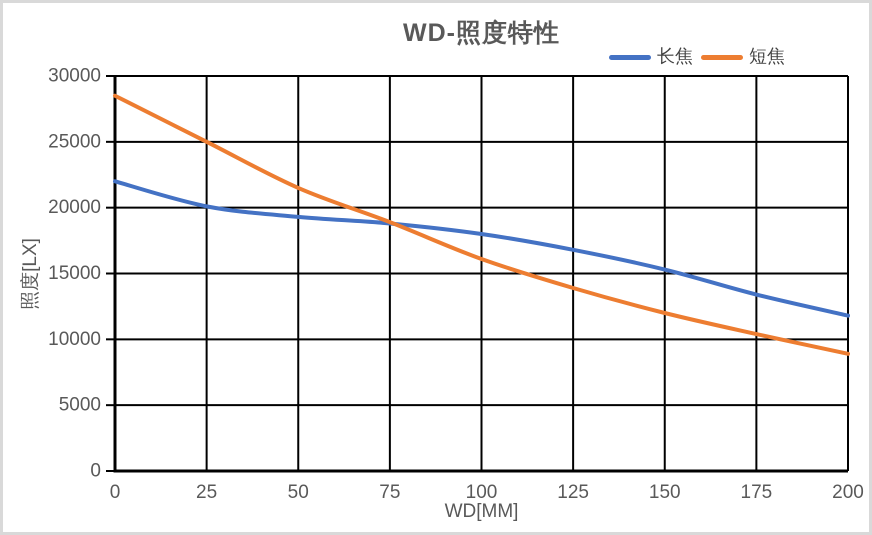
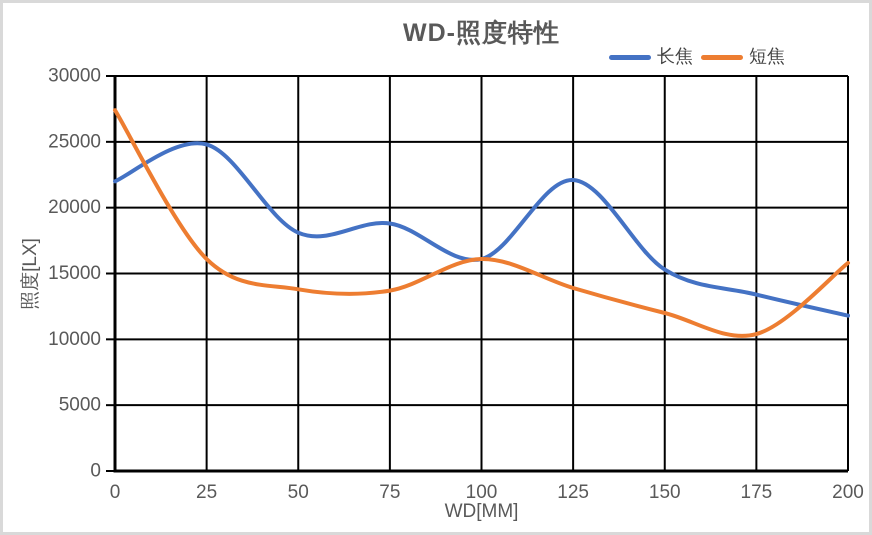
短焦/0: 28500 -> 27400
长焦/25: 20100 -> 24800
短焦/25: 25000 -> 16100
长焦/50: 19300 -> 18100
短焦/50: 21500 -> 13800
短焦/75: 18900 -> 13700
长焦/100: 18000 -> 16100
长焦/125: 16800 -> 22100
短焦/200: 8900 -> 15800
